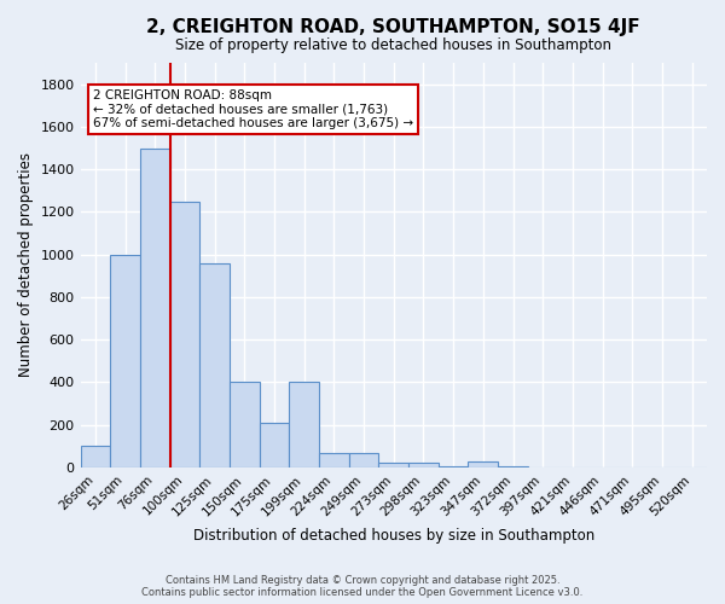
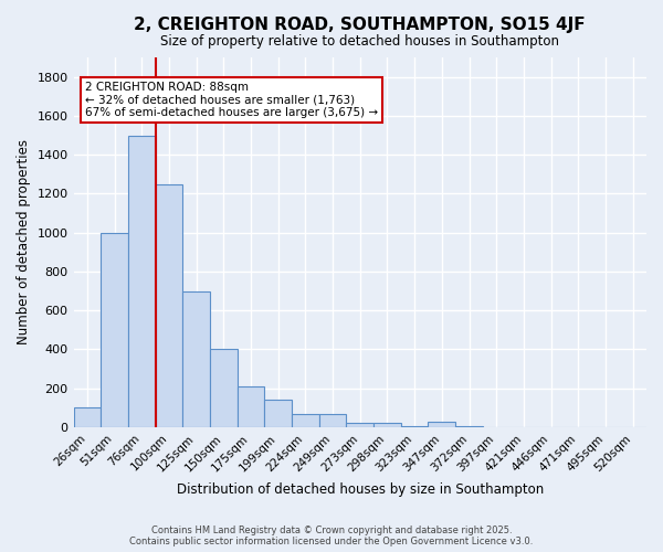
125sqm: 960 -> 700
199sqm: 400 -> 140
